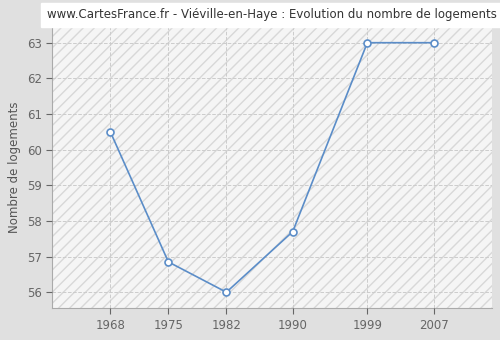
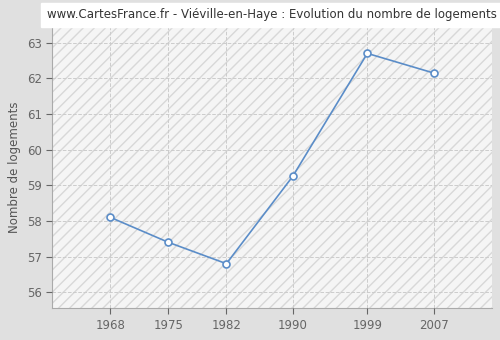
1968: 60.50 -> 58.10
1975: 56.85 -> 57.40
1982: 56.00 -> 56.80
1990: 57.70 -> 59.25
1999: 63.00 -> 62.70
2007: 63.00 -> 62.15
